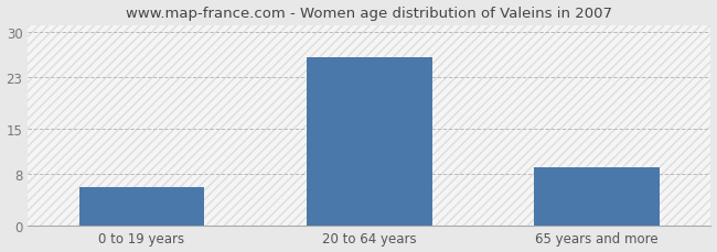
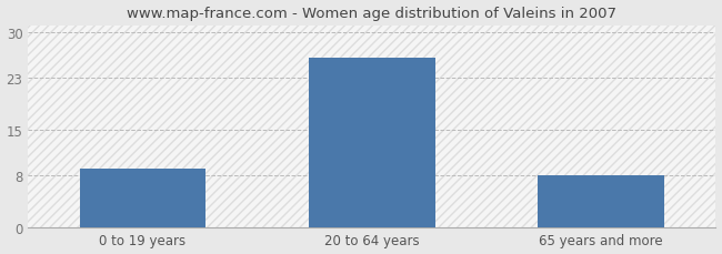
0 to 19 years: 6 -> 9
65 years and more: 9 -> 8
